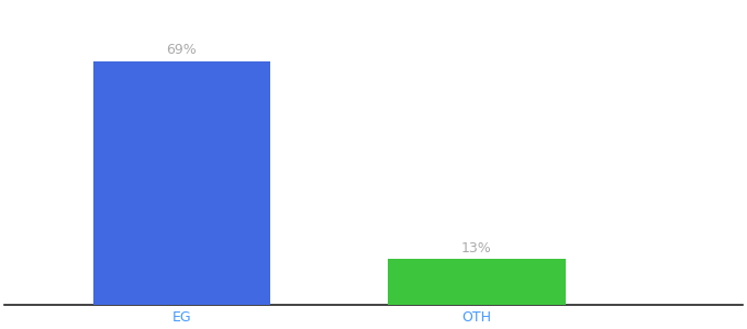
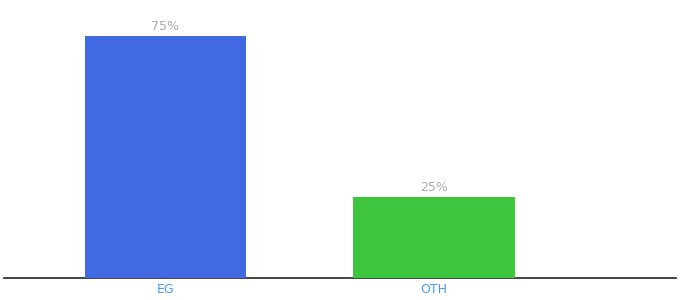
EG: 69% -> 75%
OTH: 13% -> 25%
